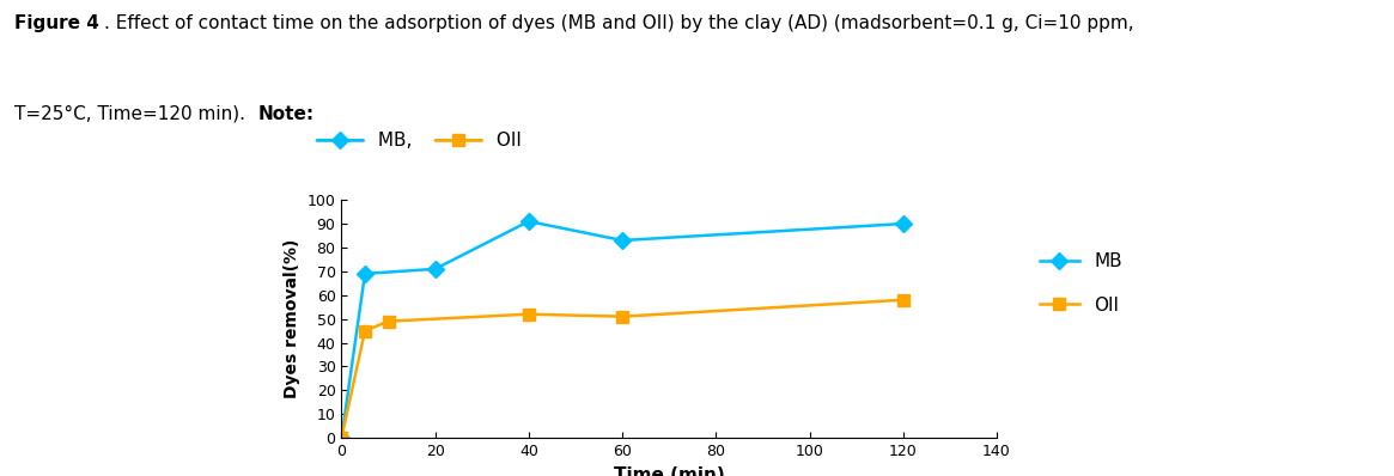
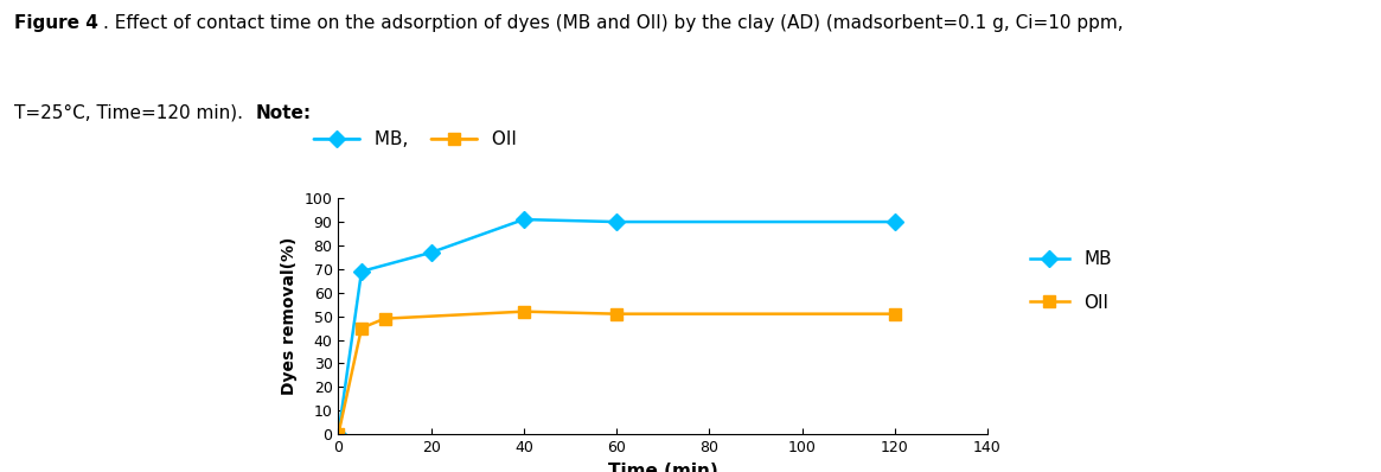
MB/20: 71 -> 77
MB/60: 83 -> 90
OII/120: 58 -> 51
